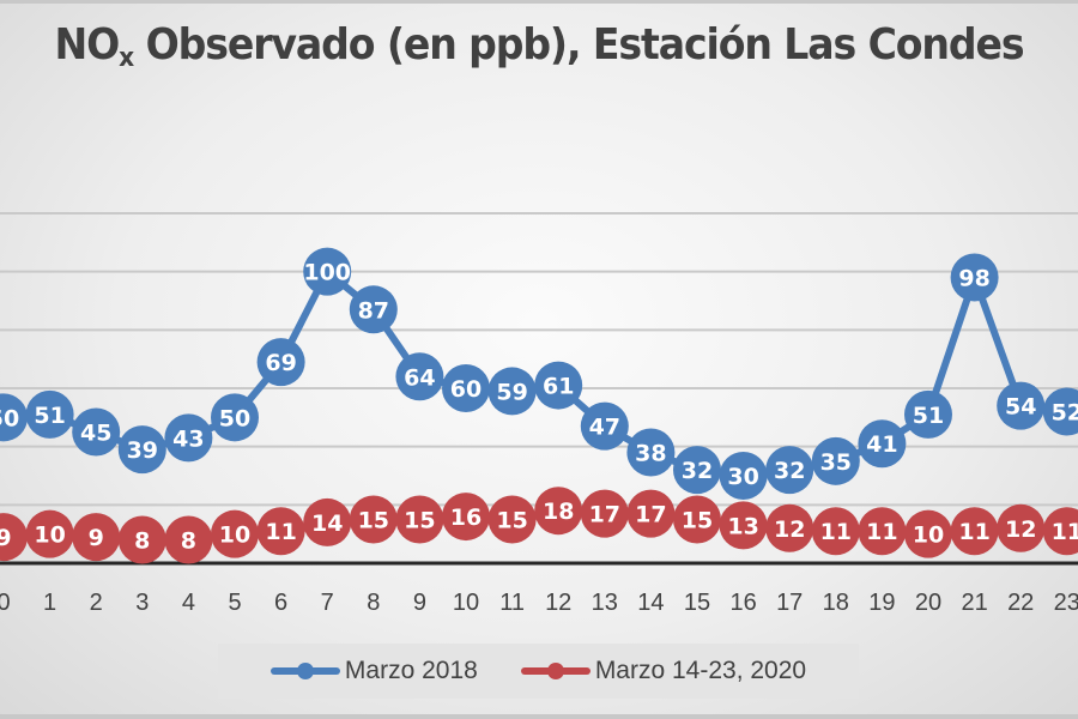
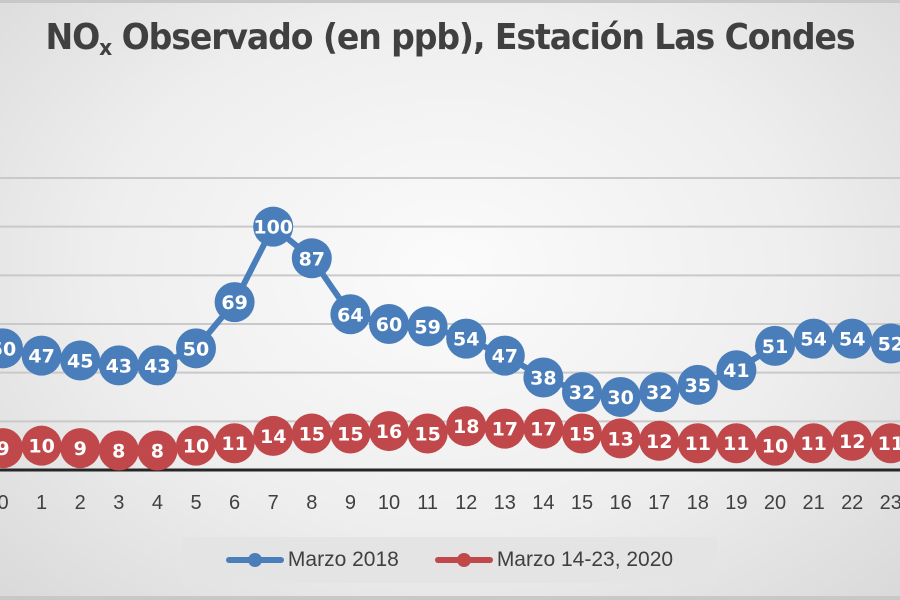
Marzo 2018/1: 51 -> 47
Marzo 2018/3: 39 -> 43
Marzo 2018/12: 61 -> 54
Marzo 2018/21: 98 -> 54
